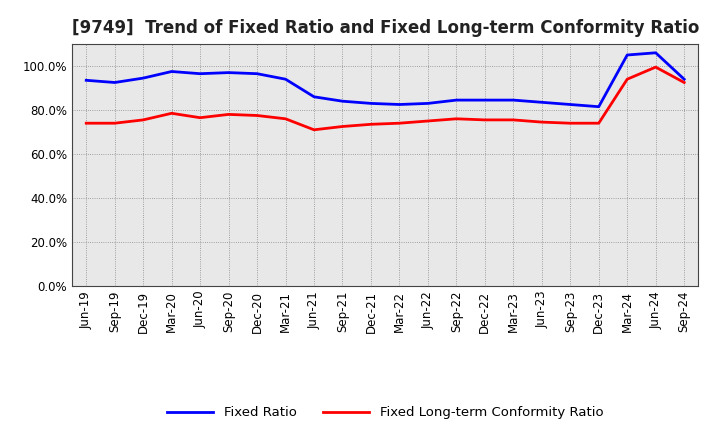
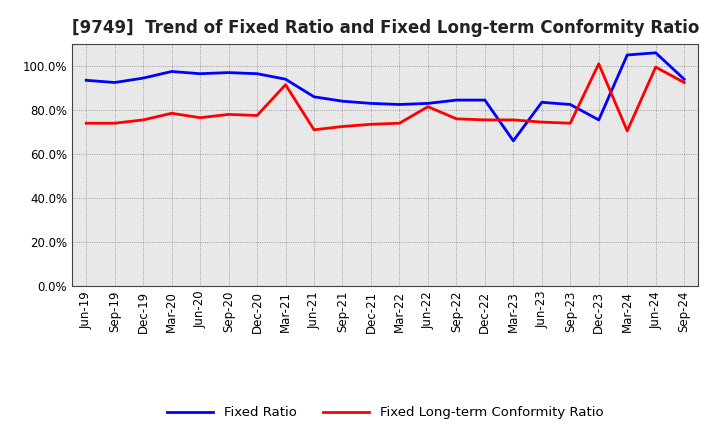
Fixed Long-term Conformity Ratio/Mar-21: 76.0% -> 91.5%
Fixed Long-term Conformity Ratio/Jun-22: 75.0% -> 81.5%
Fixed Ratio/Mar-23: 84.5% -> 66.0%
Fixed Ratio/Dec-23: 81.5% -> 75.5%
Fixed Long-term Conformity Ratio/Dec-23: 74.0% -> 101.0%
Fixed Long-term Conformity Ratio/Mar-24: 94.0% -> 70.5%
